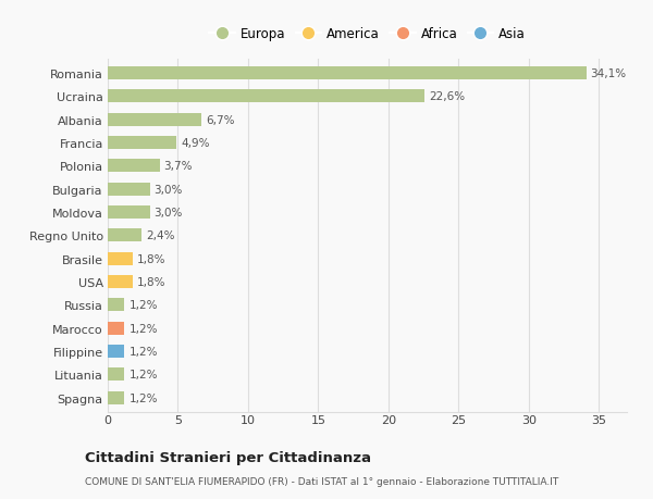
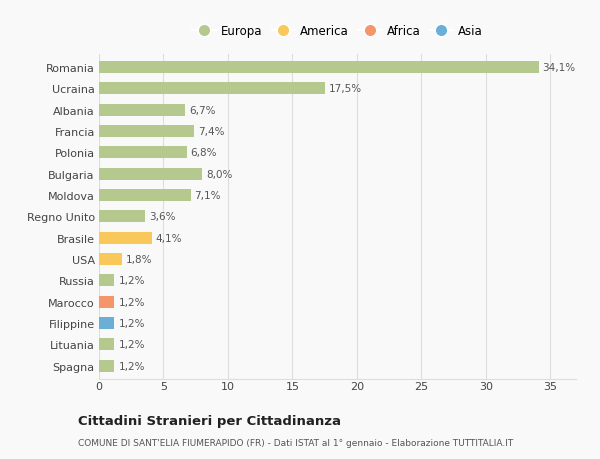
Ucraina: 22,6% -> 17,5%
Francia: 4,9% -> 7,4%
Polonia: 3,7% -> 6,8%
Bulgaria: 3,0% -> 8,0%
Moldova: 3,0% -> 7,1%
Regno Unito: 2,4% -> 3,6%
Brasile: 1,8% -> 4,1%
